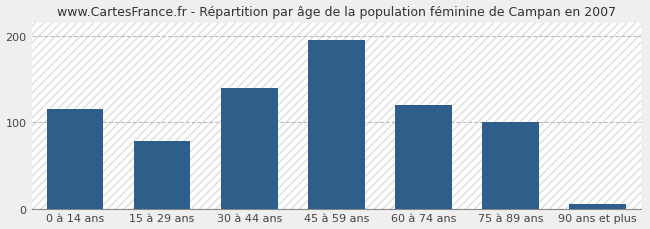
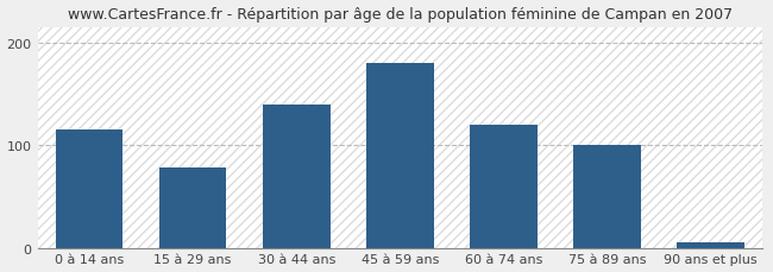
45 à 59 ans: 195 -> 180
